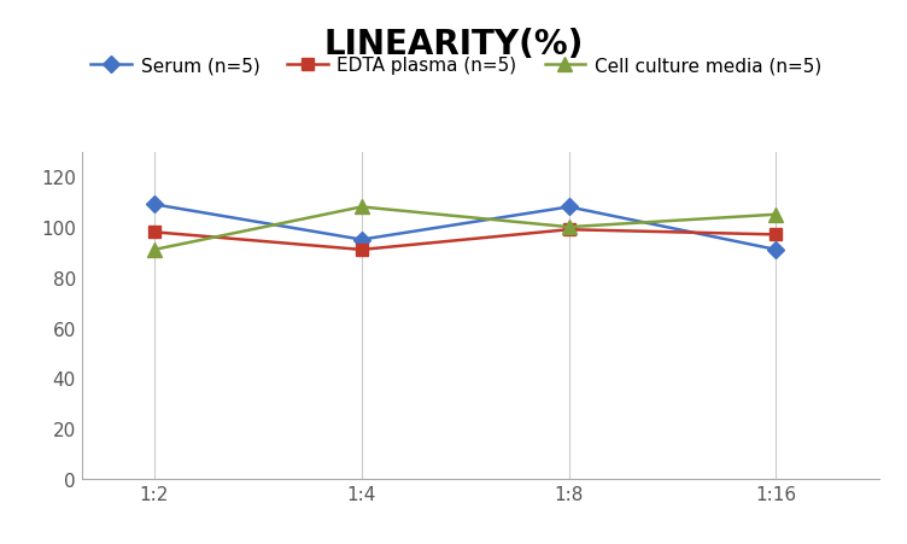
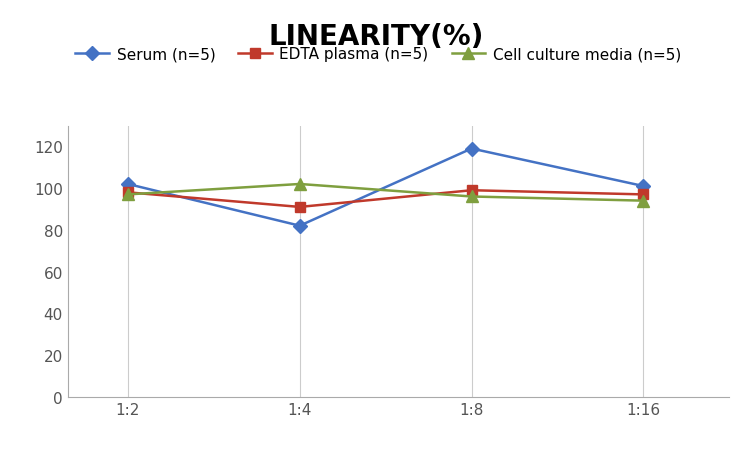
Serum (n=5)/1:2: 109 -> 102
Cell culture media (n=5)/1:2: 91 -> 97
Serum (n=5)/1:4: 95 -> 82
Cell culture media (n=5)/1:4: 108 -> 102
Serum (n=5)/1:8: 108 -> 119
Cell culture media (n=5)/1:8: 100 -> 96
Serum (n=5)/1:16: 91 -> 101
Cell culture media (n=5)/1:16: 105 -> 94
